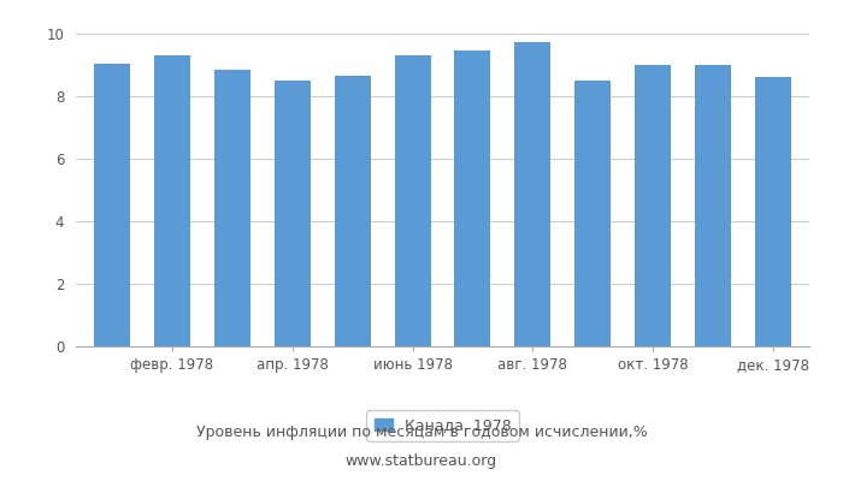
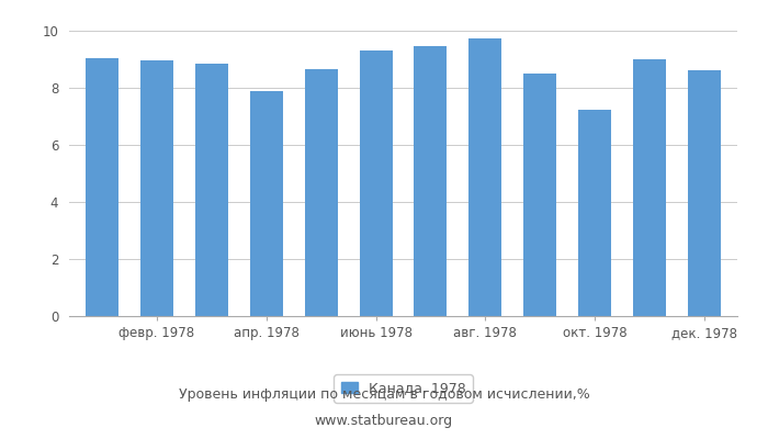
февр. 1978: 9.30 -> 8.95
апр. 1978: 8.50 -> 7.90
окт. 1978: 9.00 -> 7.25
